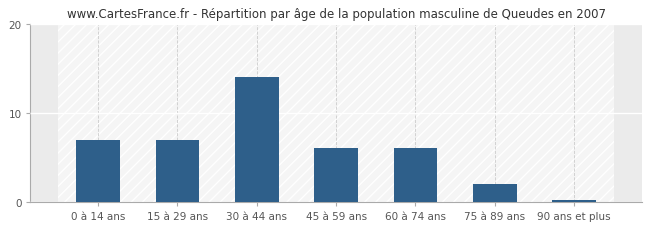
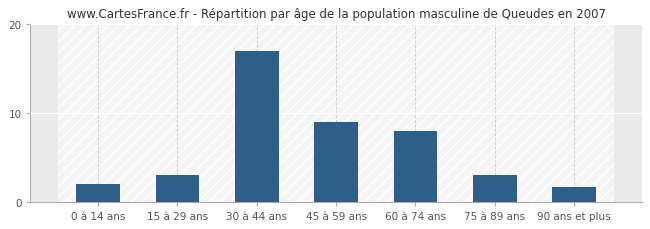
0 à 14 ans: 7.0 -> 2.0
15 à 29 ans: 7.0 -> 3.0
30 à 44 ans: 14.0 -> 17.0
45 à 59 ans: 6.0 -> 9.0
60 à 74 ans: 6.0 -> 8.0
75 à 89 ans: 2.0 -> 3.0
90 ans et plus: 0.2 -> 1.6
